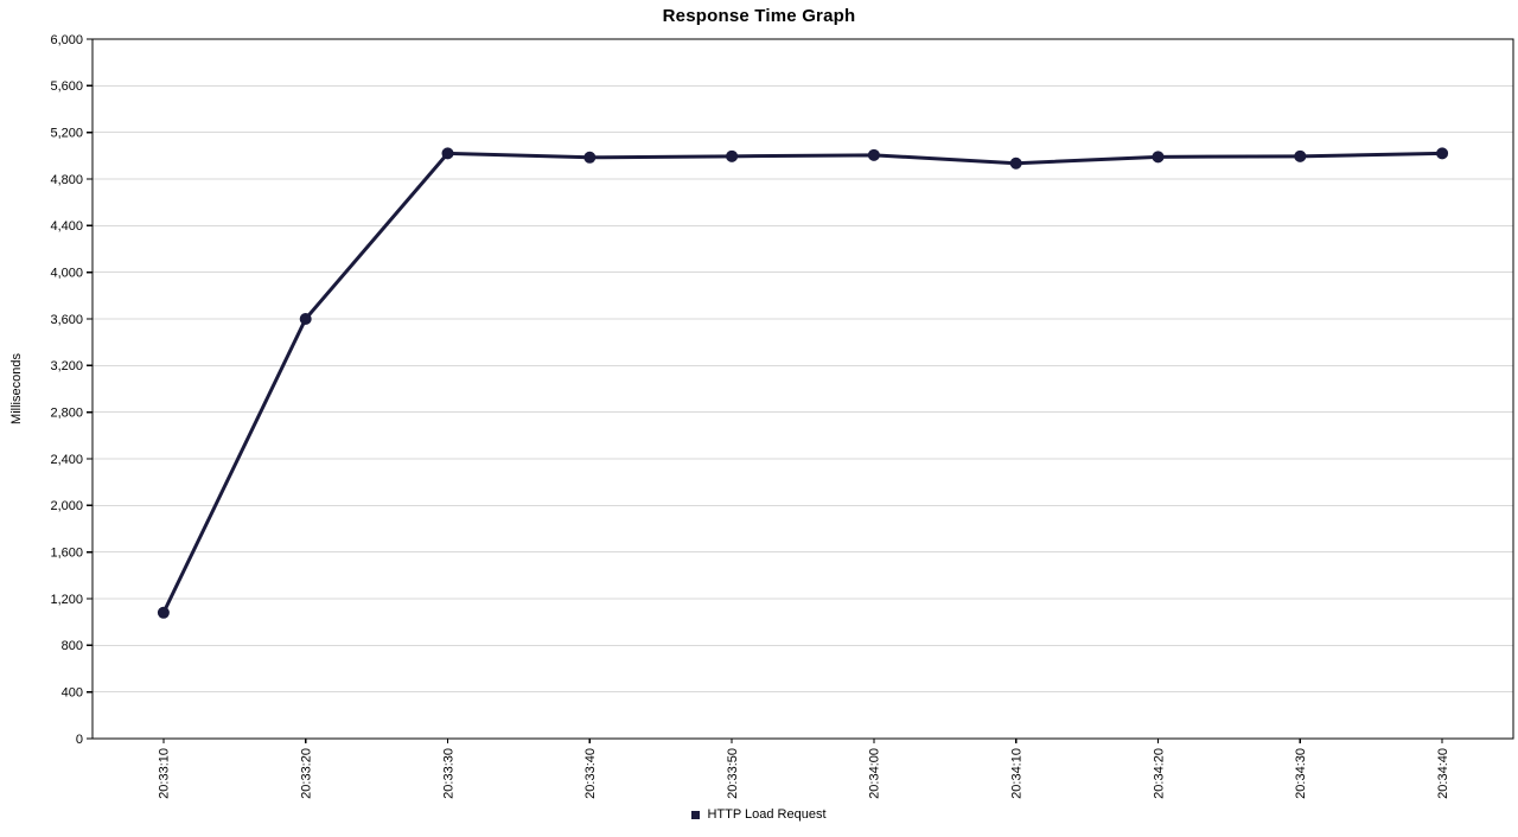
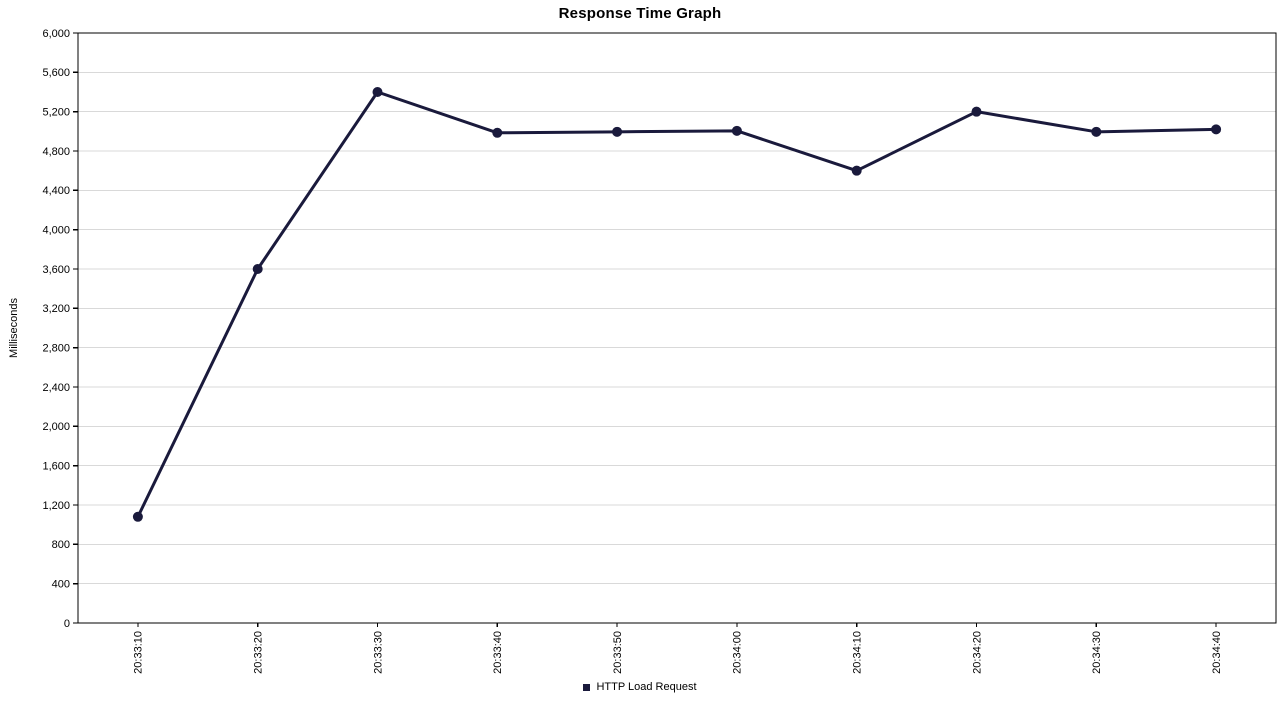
20:33:30: 5000 -> 5400
20:34:10: 4900 -> 4600
20:34:20: 5000 -> 5200
